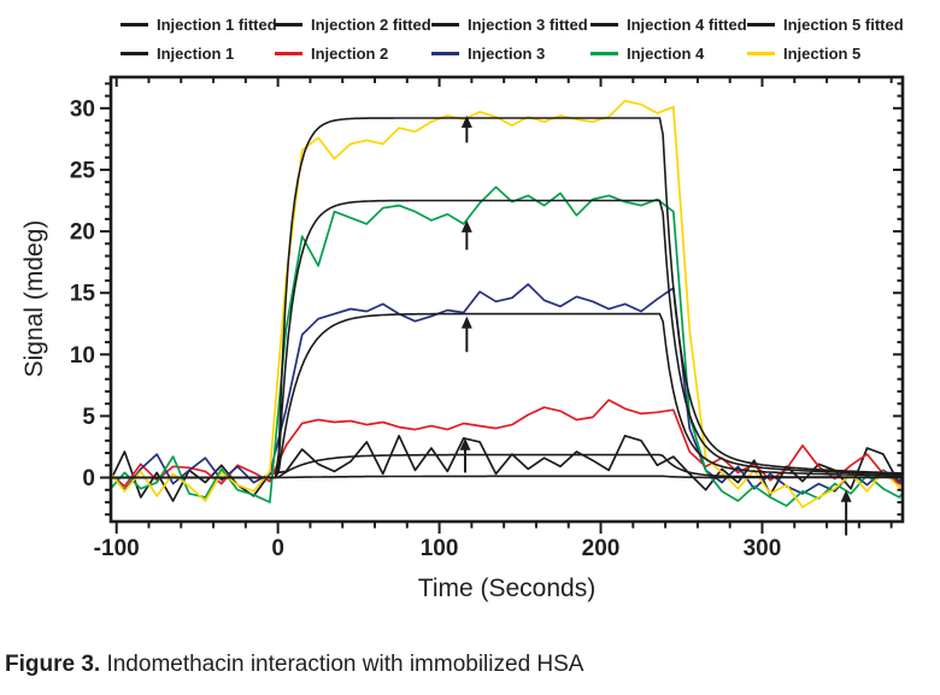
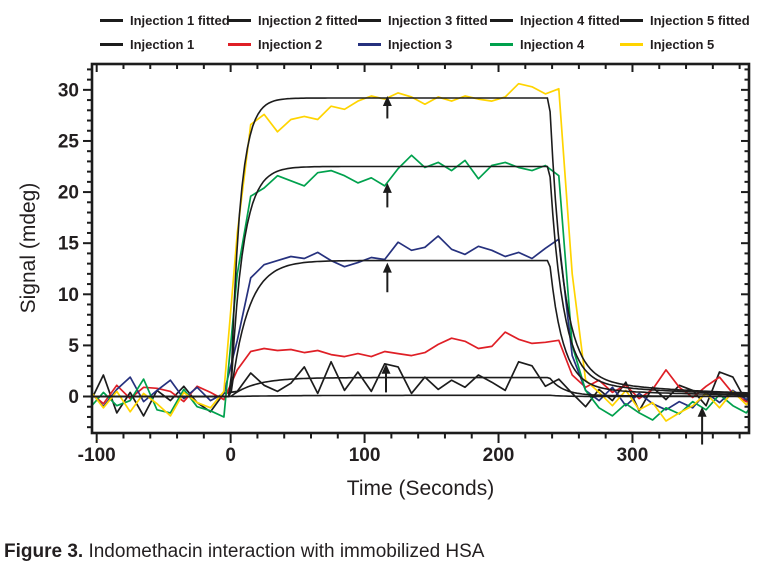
Injection 4/25: 17.2 -> 20.4
